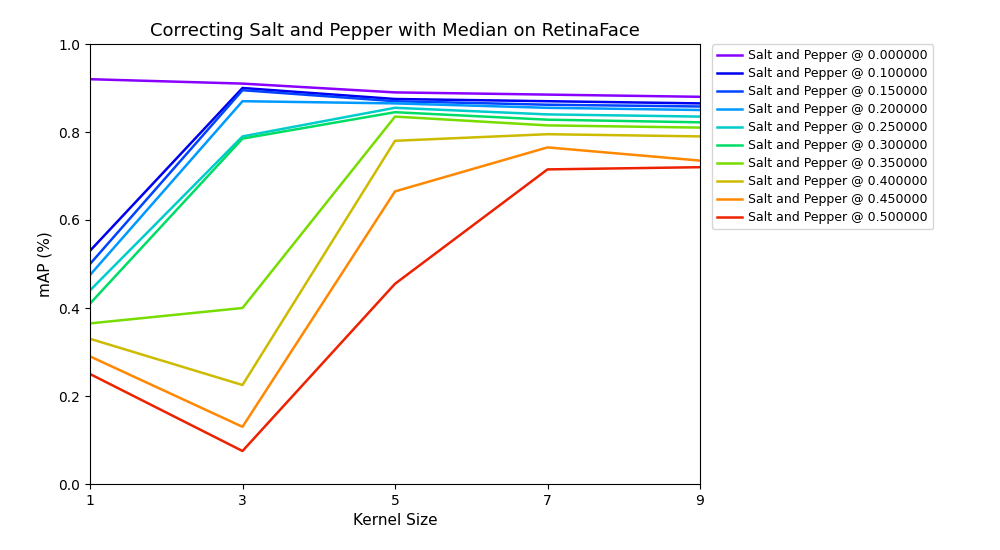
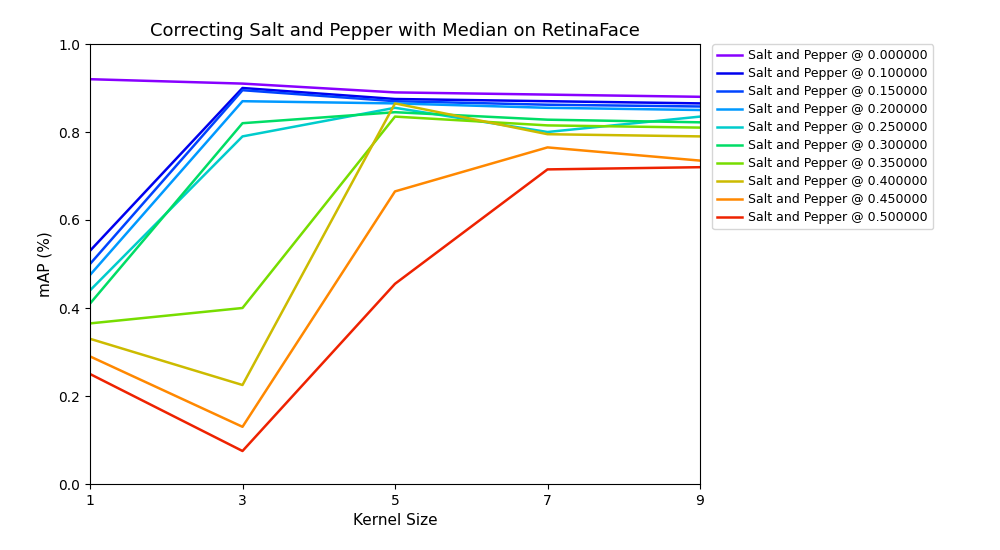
Salt and Pepper @ 0.300000/3: 0.785 -> 0.820
Salt and Pepper @ 0.400000/5: 0.780 -> 0.865
Salt and Pepper @ 0.250000/7: 0.840 -> 0.800
